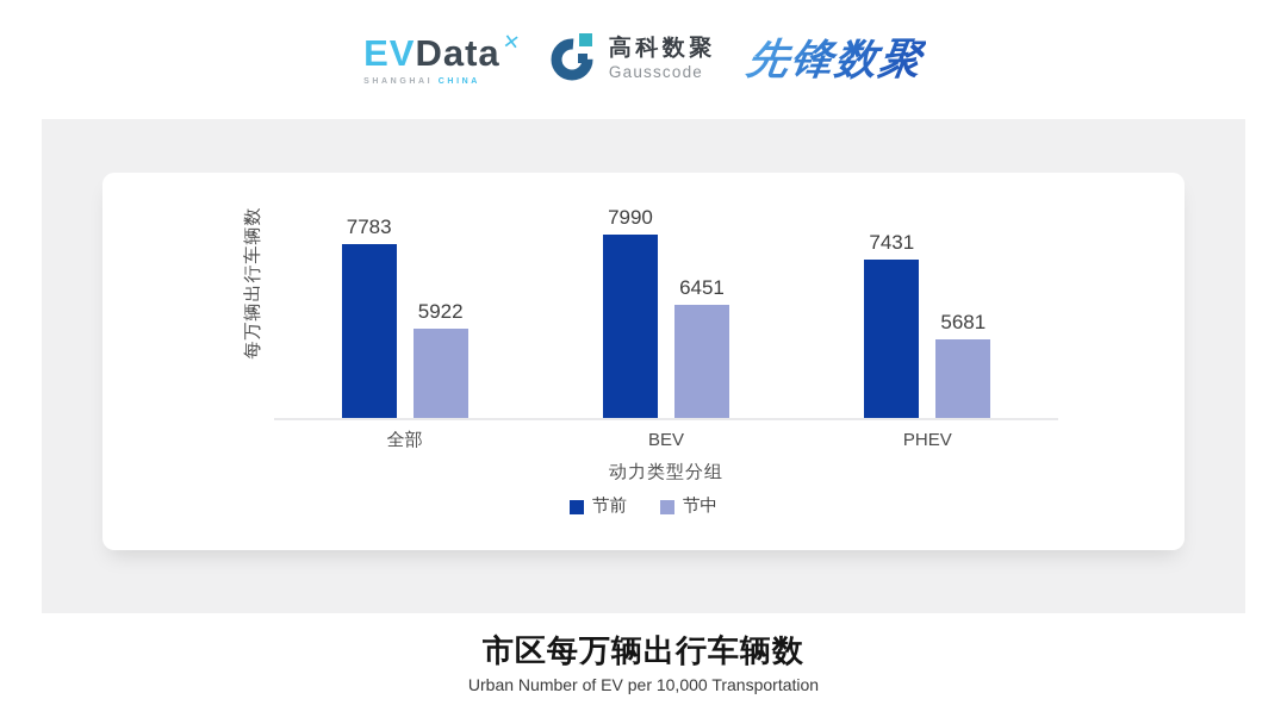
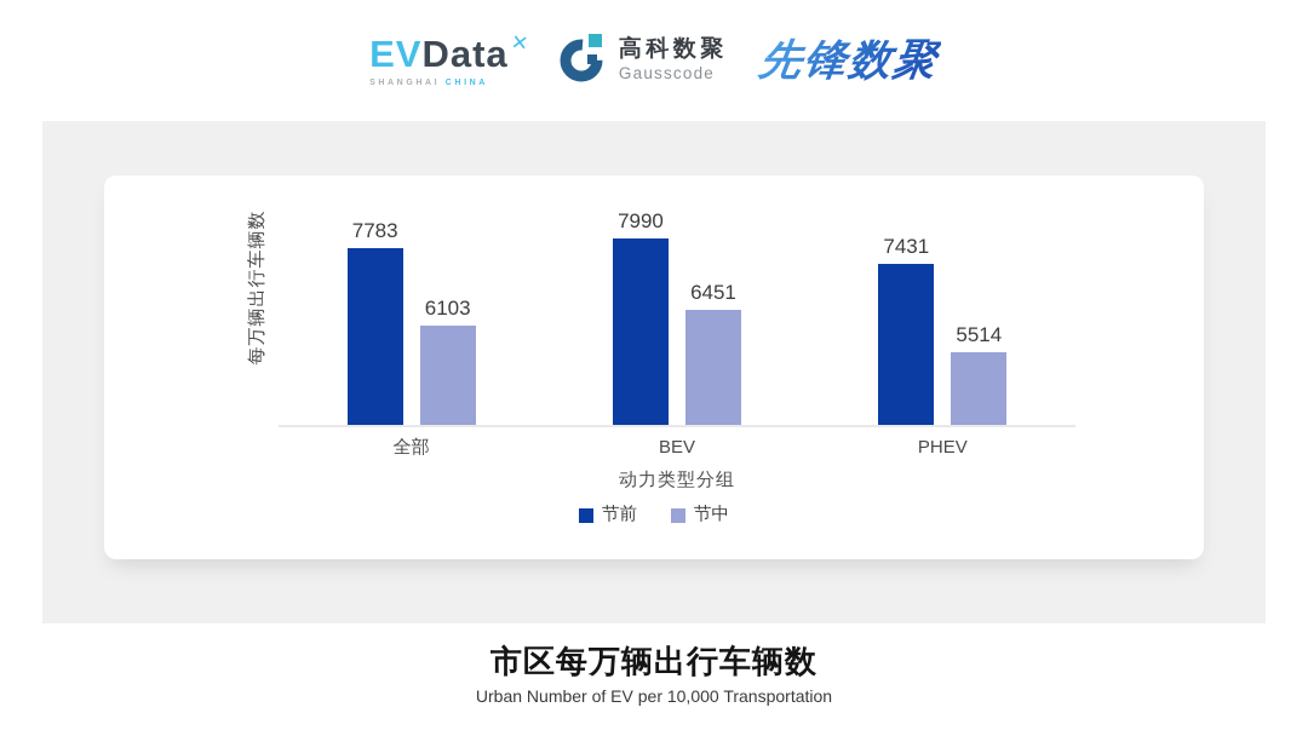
节中/全部: 5922 -> 6103
节中/PHEV: 5681 -> 5514
